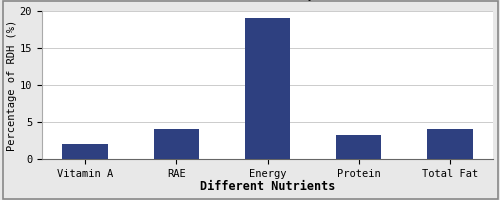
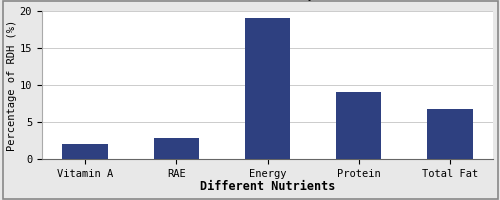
RAE: 4.0 -> 2.8
Protein: 3.2 -> 9.0
Total Fat: 4.0 -> 6.8
